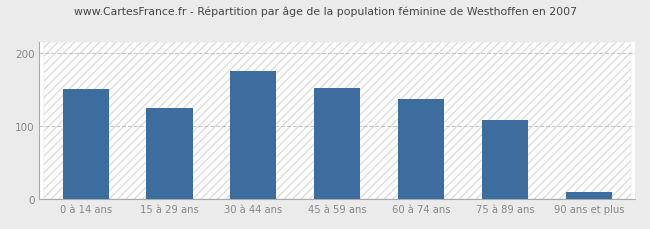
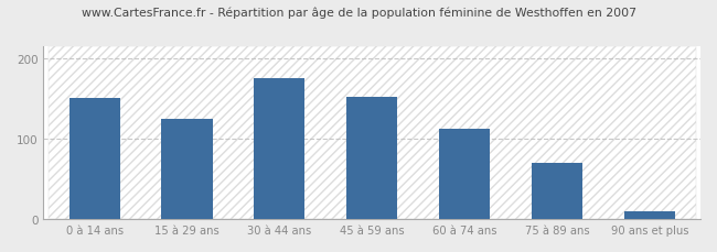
60 à 74 ans: 136 -> 112
75 à 89 ans: 108 -> 70
